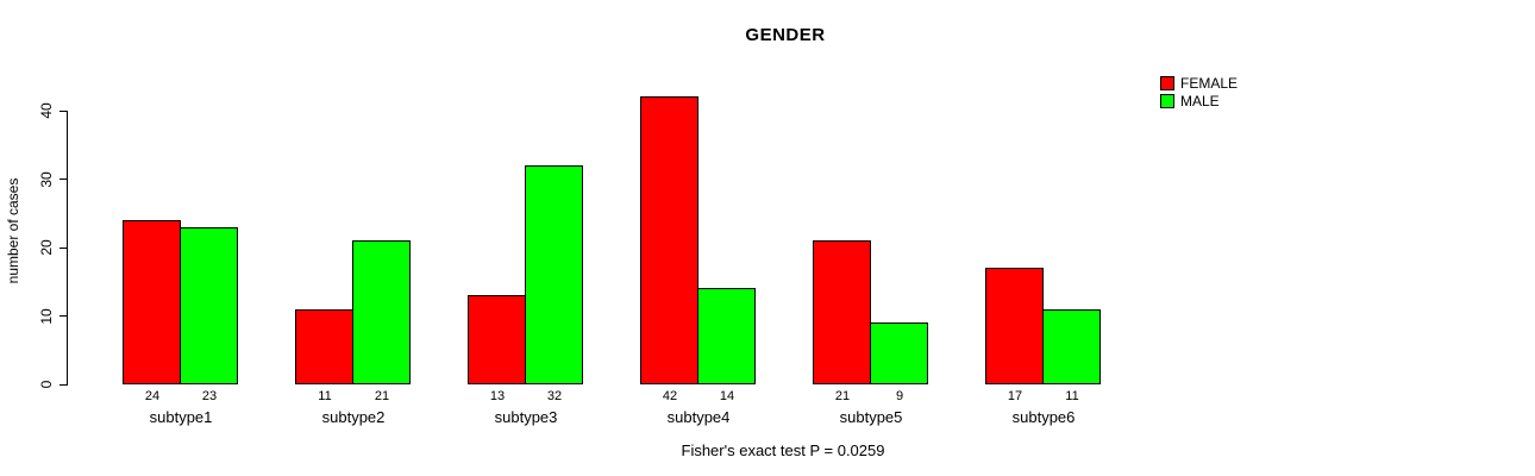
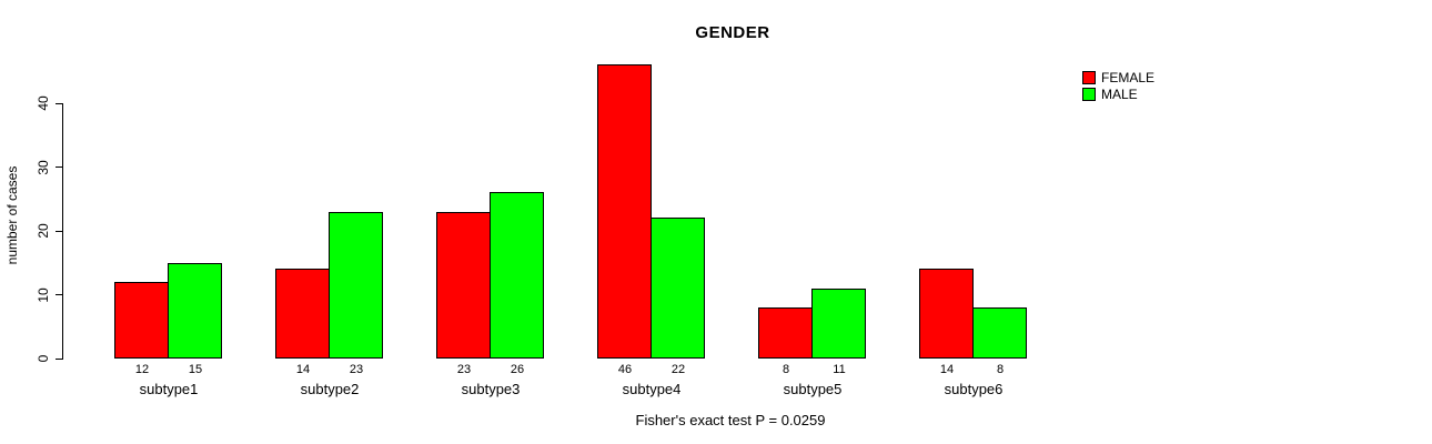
FEMALE/subtype1: 24 -> 12
MALE/subtype1: 23 -> 15
FEMALE/subtype2: 11 -> 14
MALE/subtype2: 21 -> 23
FEMALE/subtype3: 13 -> 23
MALE/subtype3: 32 -> 26
FEMALE/subtype4: 42 -> 46
MALE/subtype4: 14 -> 22
FEMALE/subtype5: 21 -> 8
MALE/subtype5: 9 -> 11
FEMALE/subtype6: 17 -> 14
MALE/subtype6: 11 -> 8
